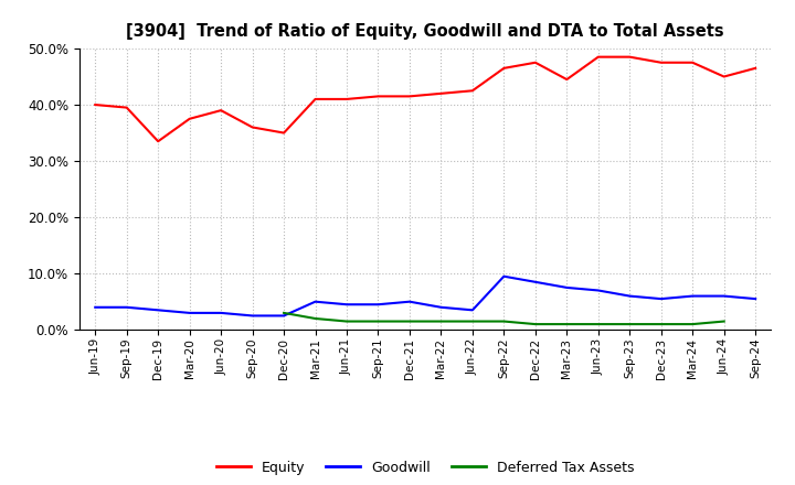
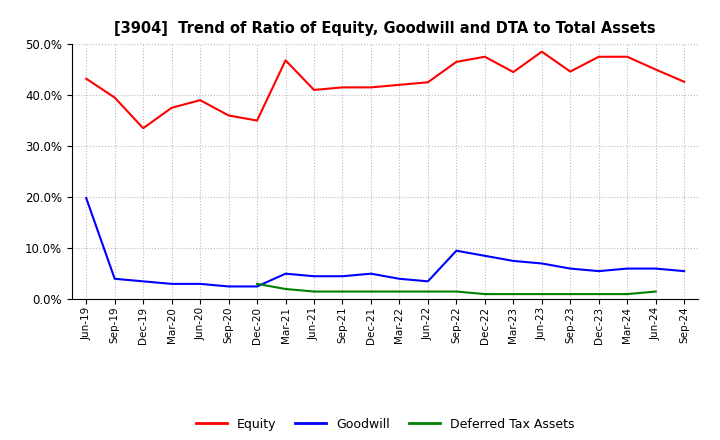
Equity/Jun-19: 40.0% -> 43.2%
Goodwill/Jun-19: 4.0% -> 19.8%
Equity/Mar-21: 41.0% -> 46.8%
Equity/Sep-23: 48.5% -> 44.6%
Equity/Sep-24: 46.5% -> 42.6%
